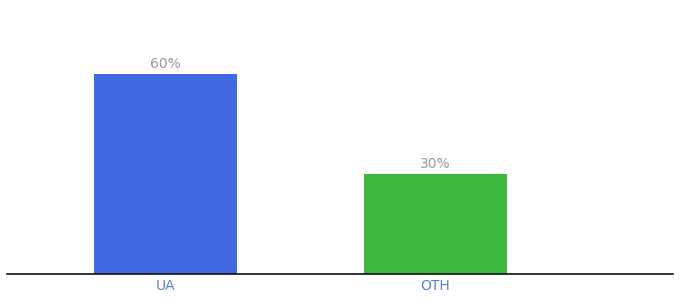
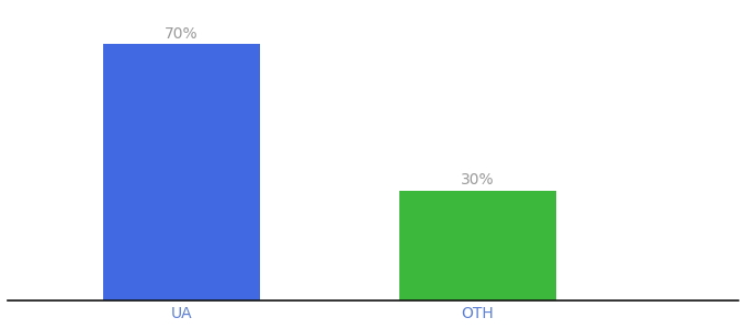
UA: 60% -> 70%
